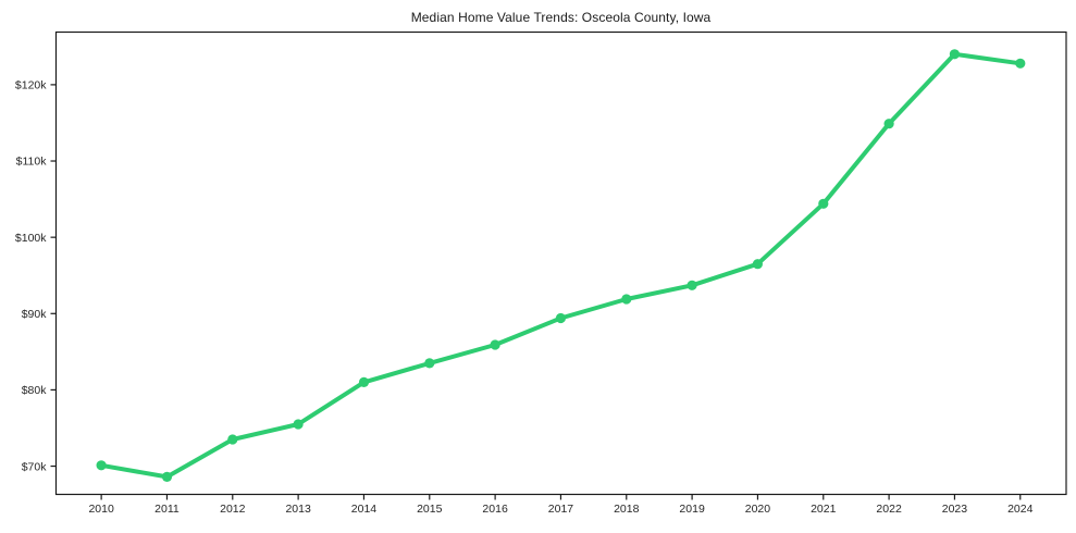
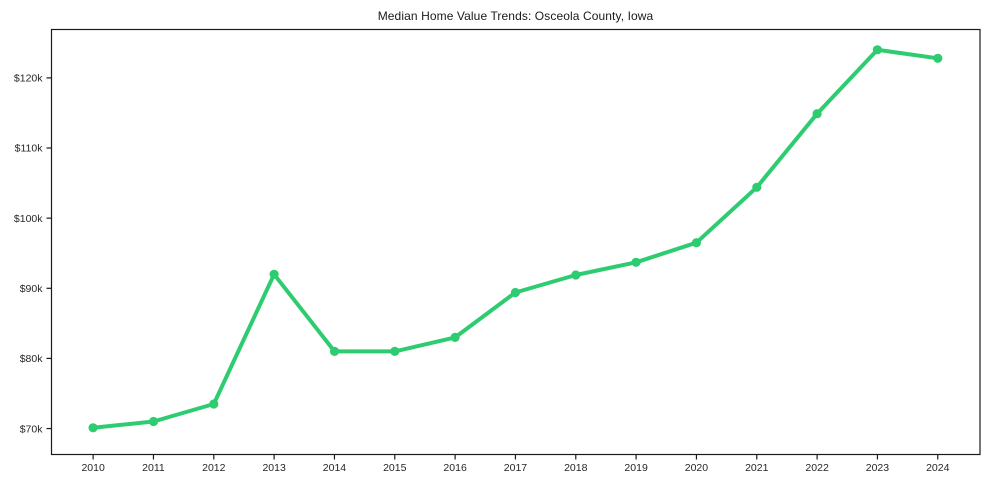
2011: $69k -> $71k
2013: $76k -> $92k
2015: $84k -> $81k
2016: $86k -> $83k
